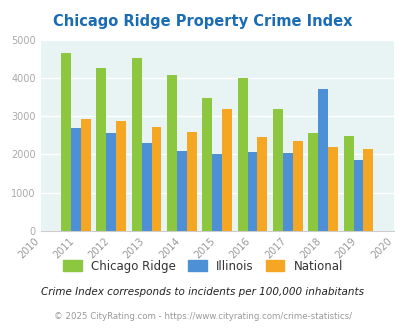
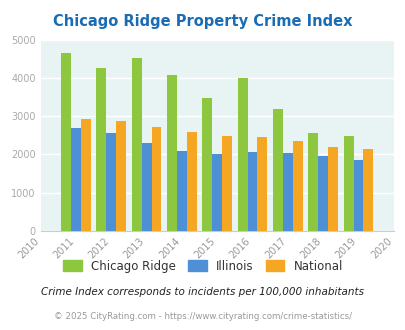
National/2015: 3200 -> 2480
Illinois/2018: 3700 -> 1970
